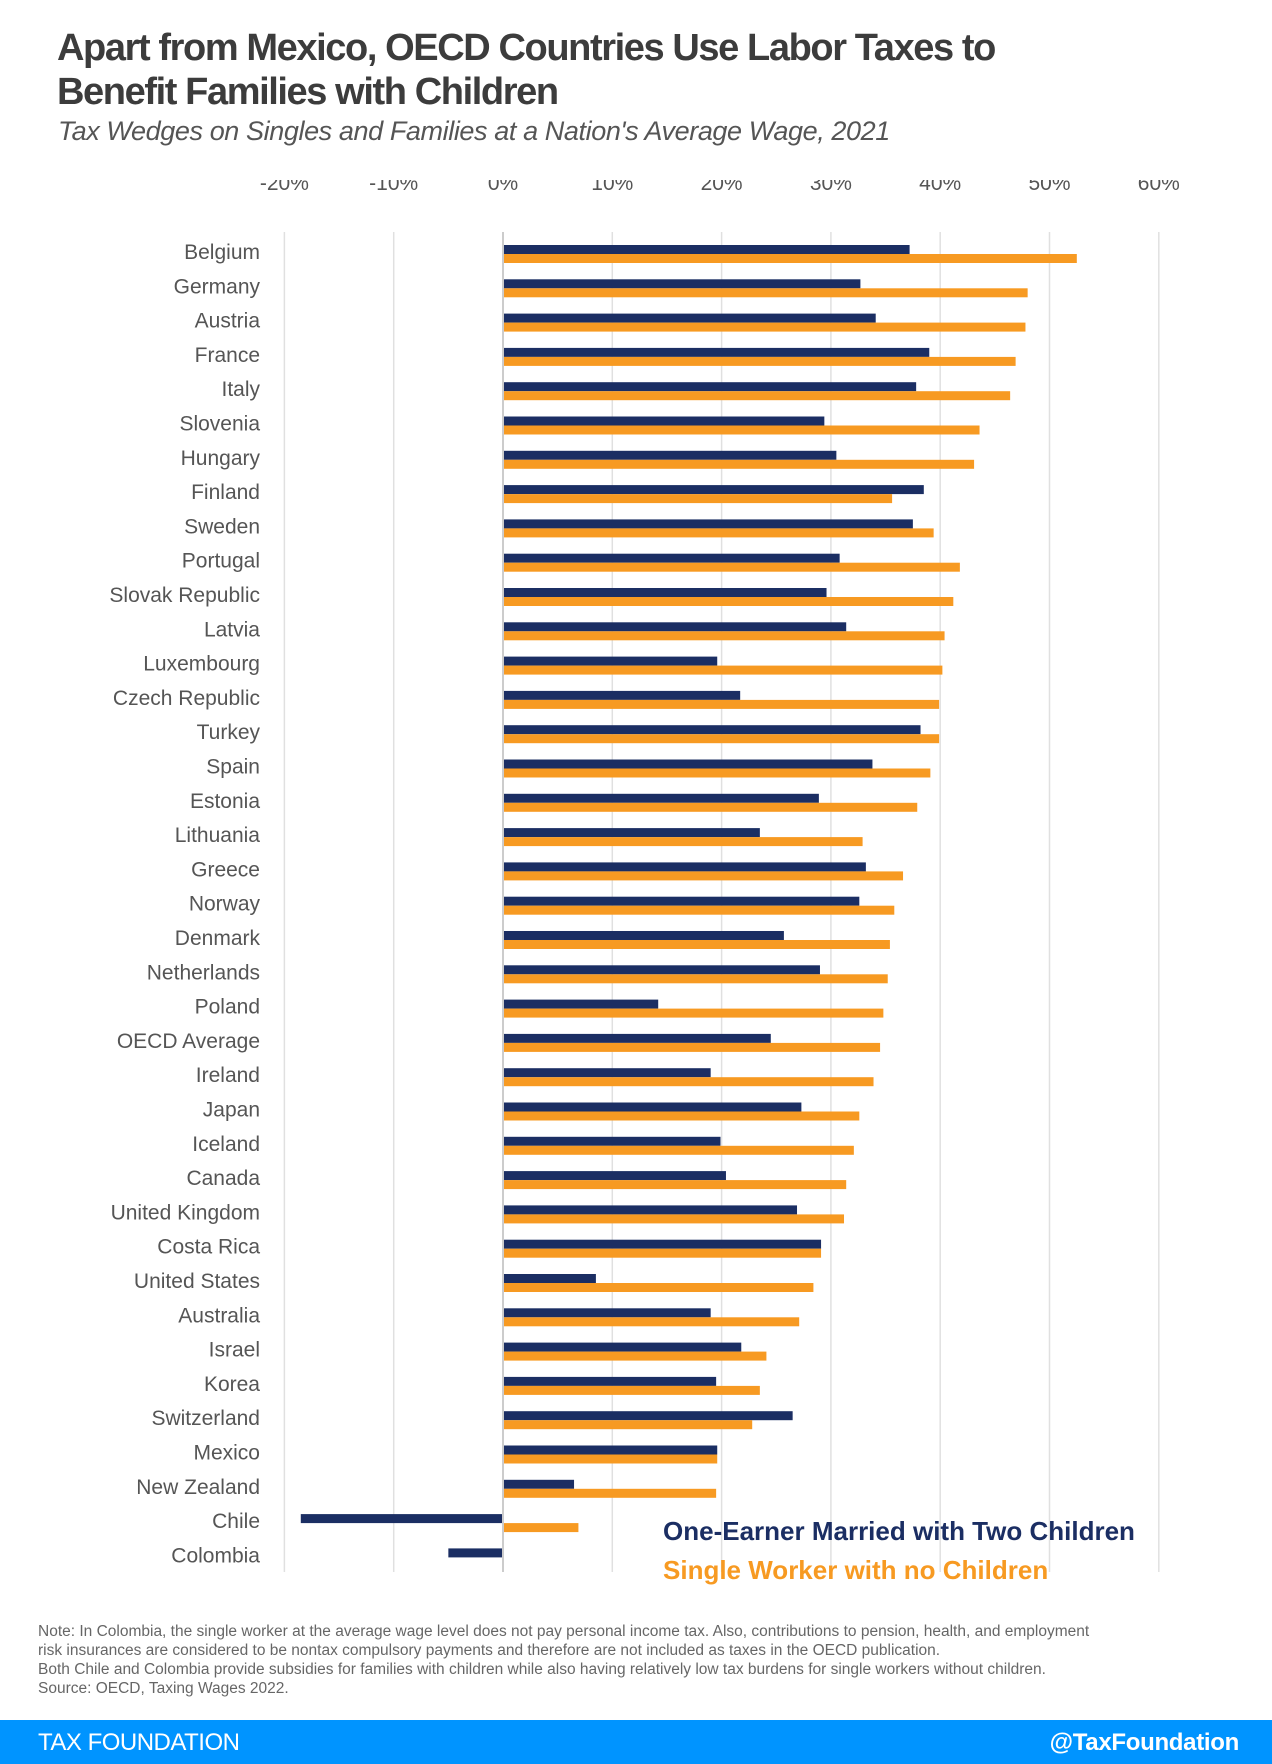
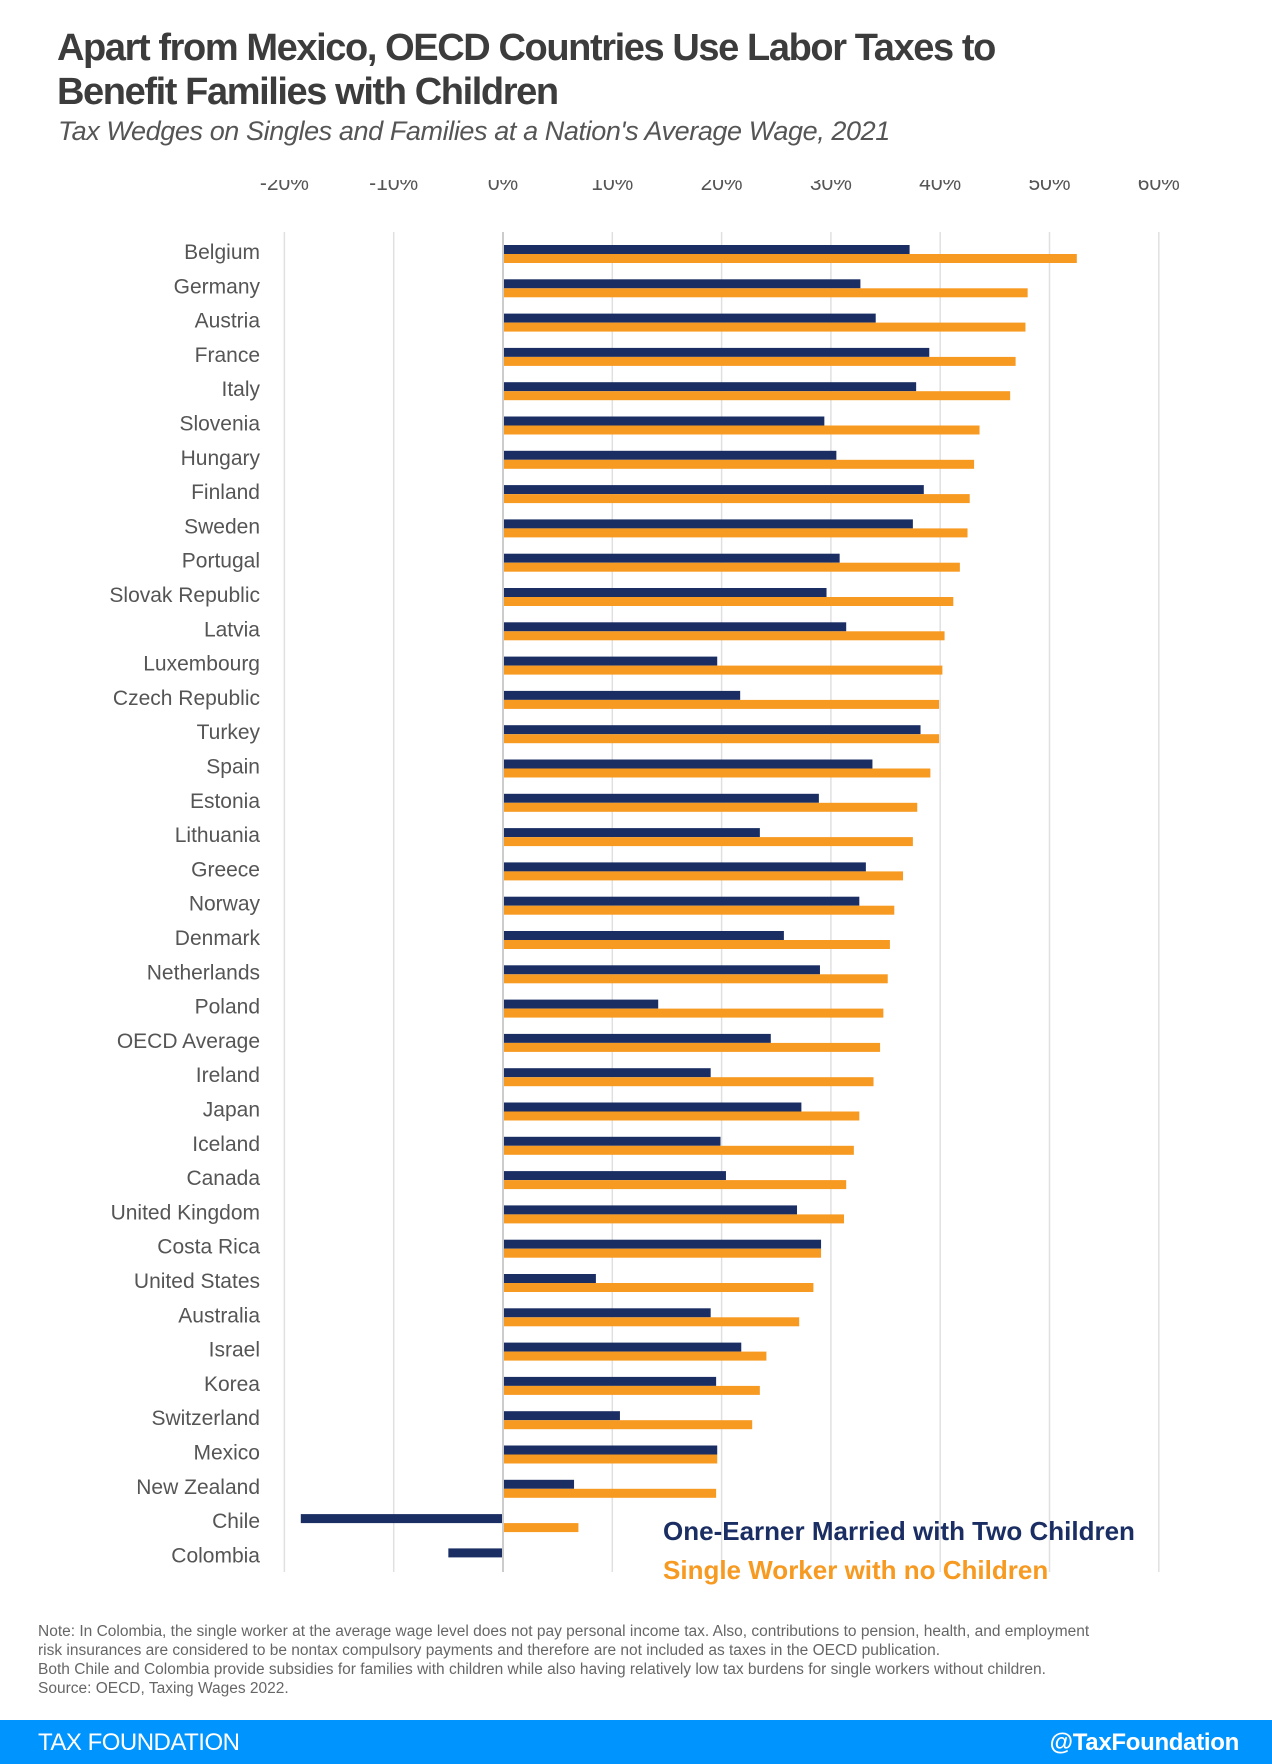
Single Worker with no Children/Finland: 35.6% -> 42.7%
Single Worker with no Children/Sweden: 39.4% -> 42.5%
Single Worker with no Children/Lithuania: 32.9% -> 37.5%
One-Earner Married with Two Children/Switzerland: 26.5% -> 10.7%
